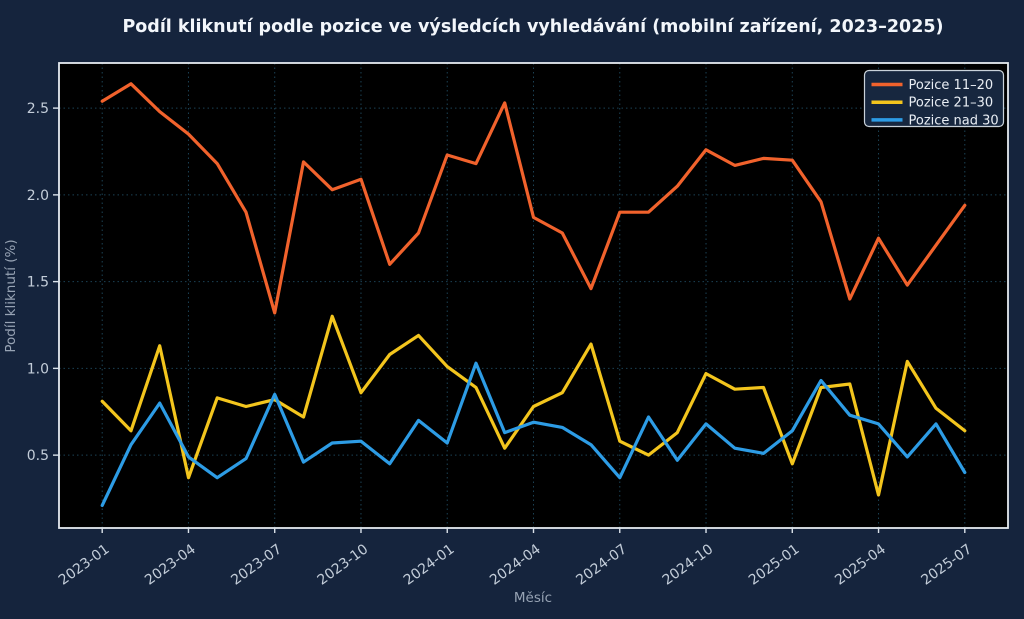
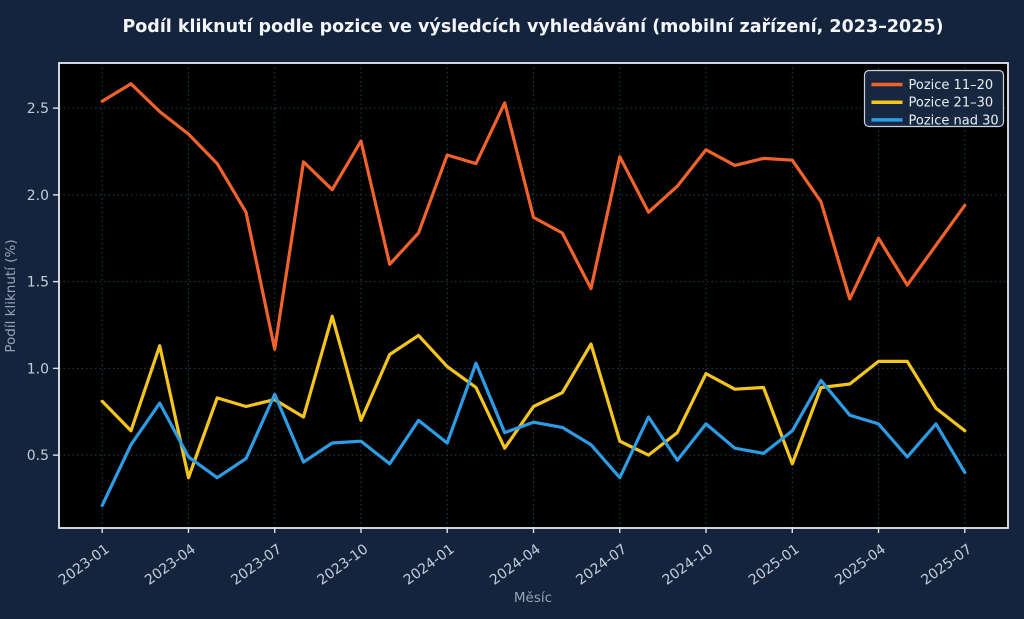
Pozice 11–20/2023-07: 1.32 -> 1.11
Pozice 11–20/2023-10: 2.09 -> 2.31
Pozice 21–30/2023-10: 0.86 -> 0.70
Pozice 11–20/2024-07: 1.90 -> 2.22
Pozice 21–30/2025-04: 0.27 -> 1.04
